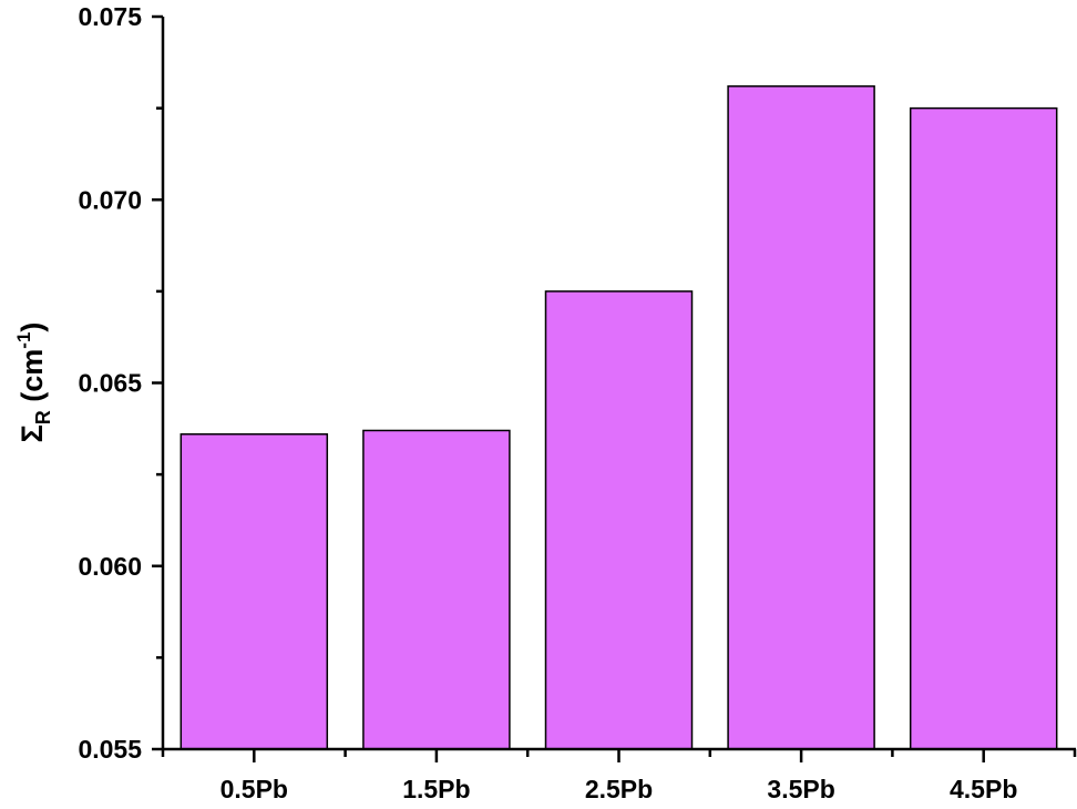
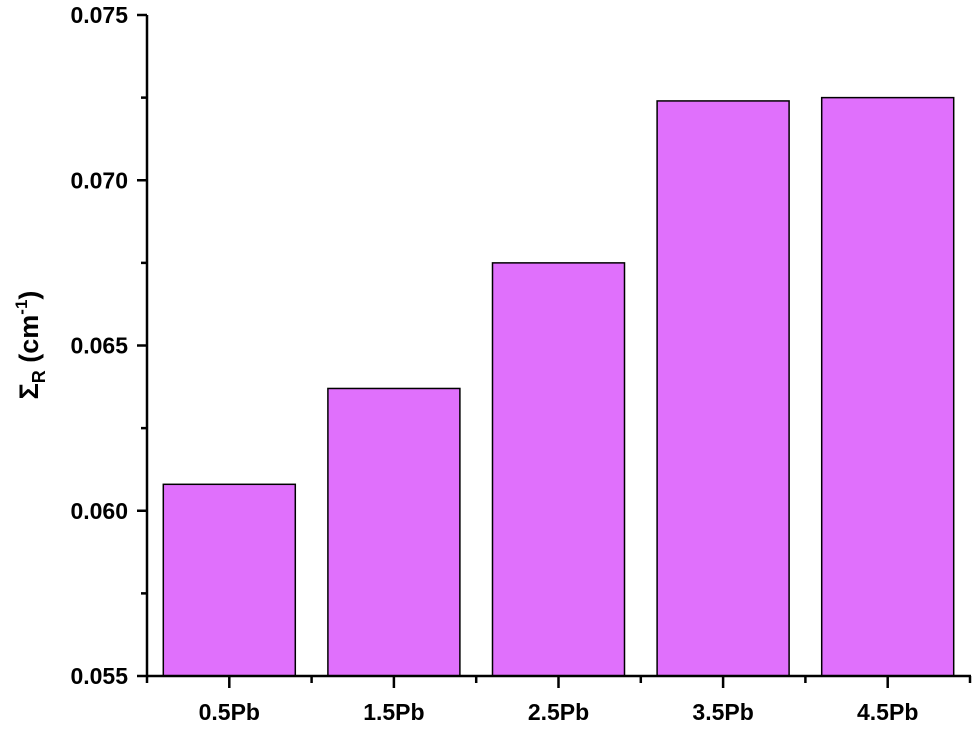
0.5Pb: 0.0636 -> 0.0608
3.5Pb: 0.0731 -> 0.0724
